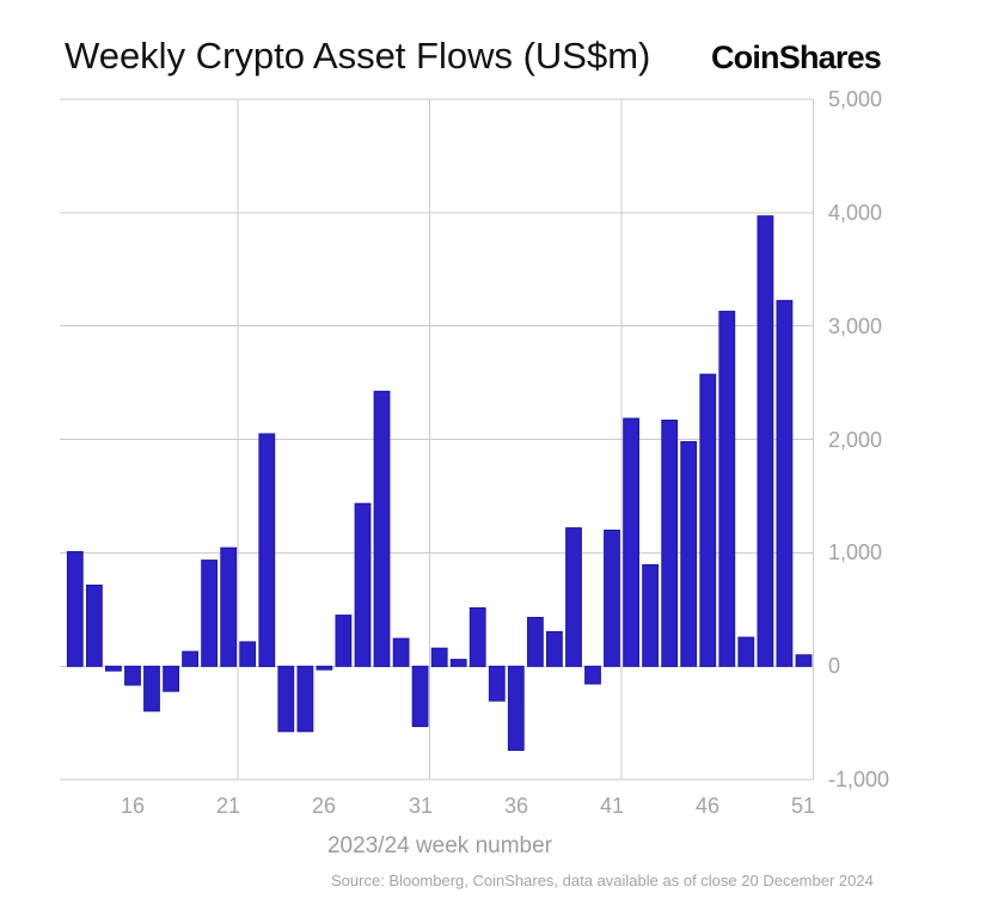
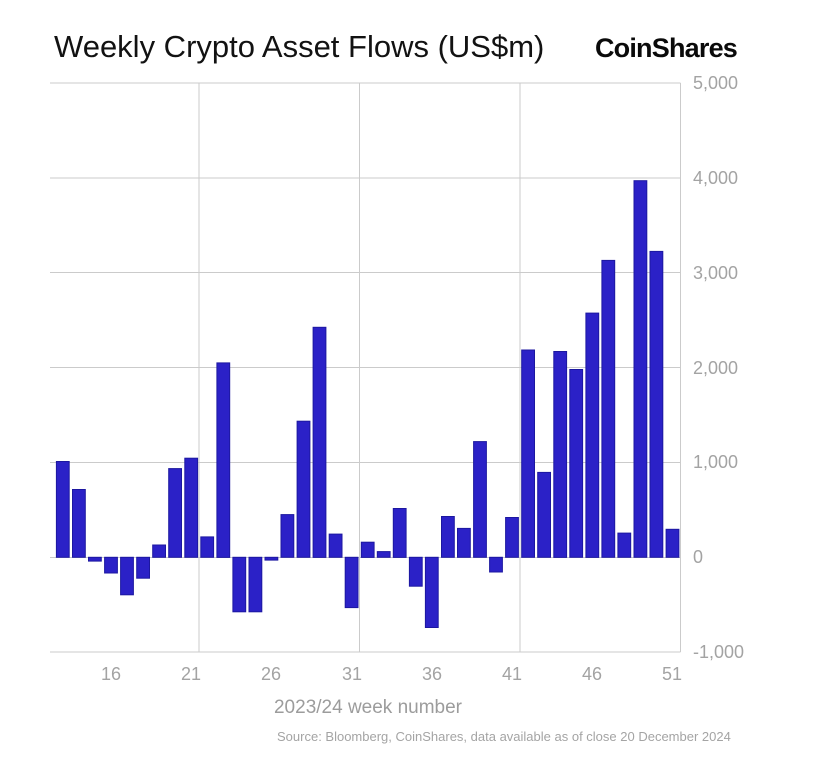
41: 1200 -> 400
51: 100 -> 300
